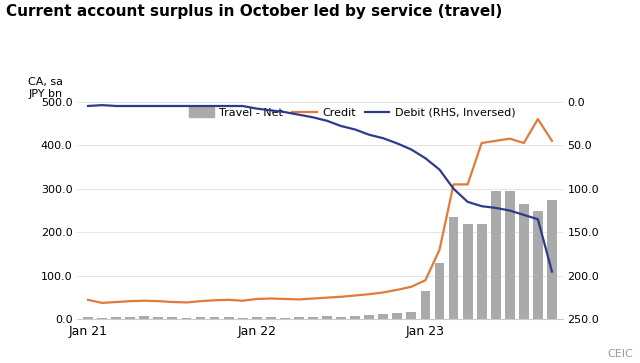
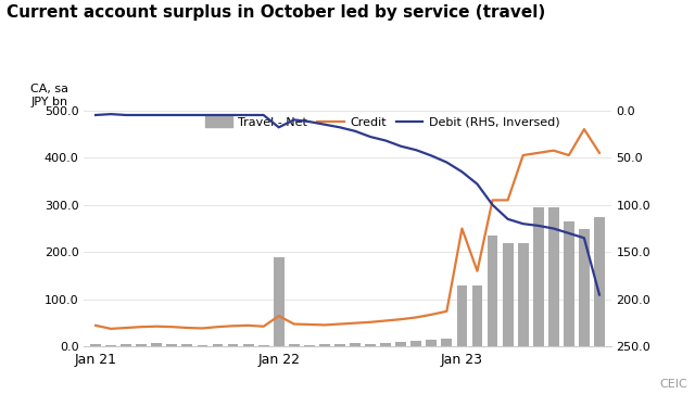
Credit/Jan 22: 47 -> 65
Debit (RHS, Inversed)/Jan 22: 8 -> 18
Travel - Net/Jan 22: 5 -> 190
Credit/Jan 23: 90 -> 250
Travel - Net/Jan 23: 65 -> 130
